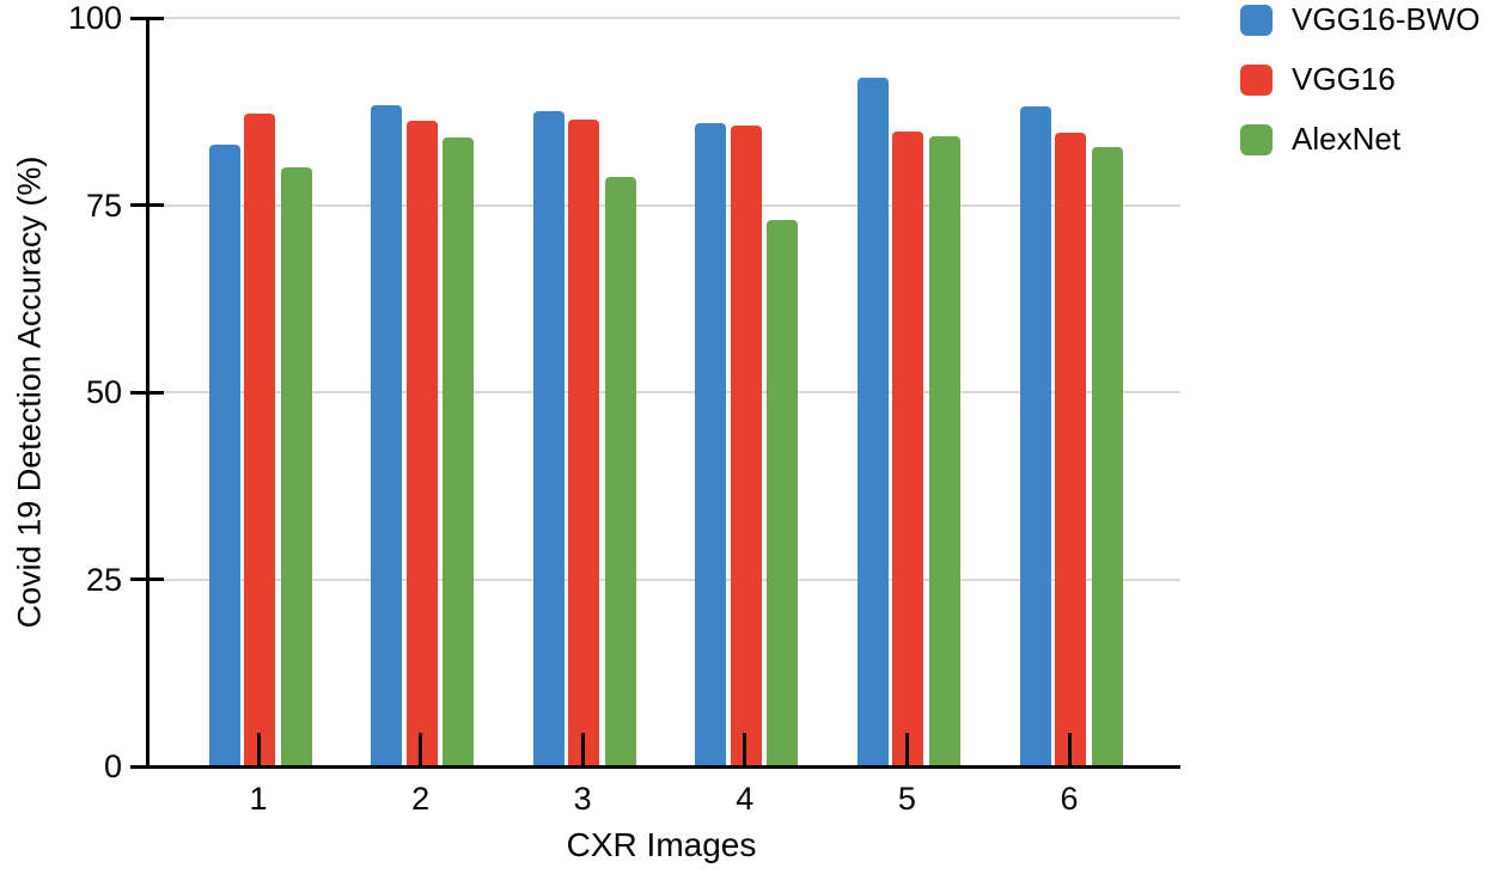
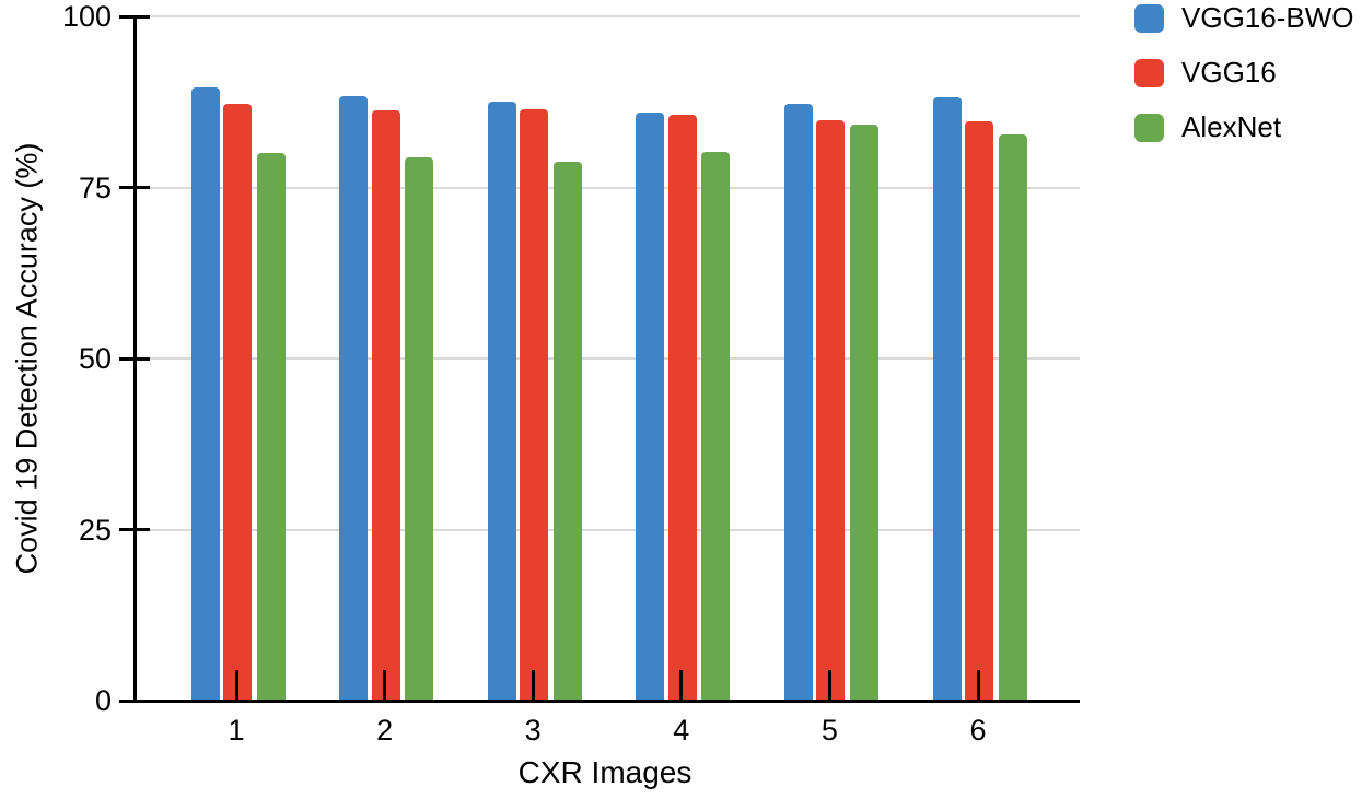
VGG16-BWO/1: 83 -> 90
AlexNet/2: 84 -> 79
AlexNet/4: 73 -> 80
VGG16-BWO/5: 92 -> 87
